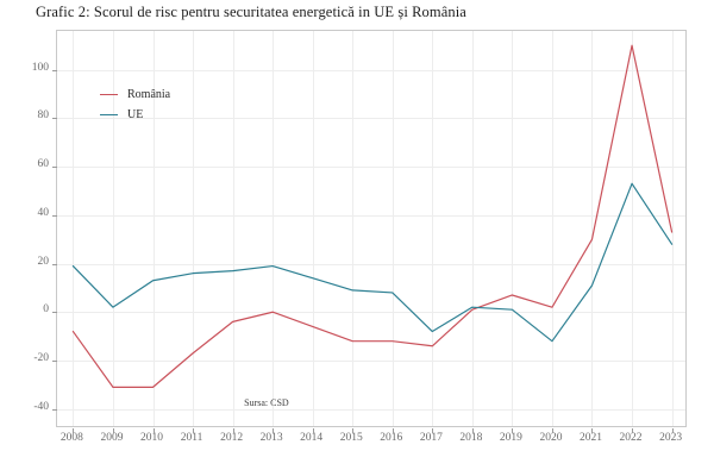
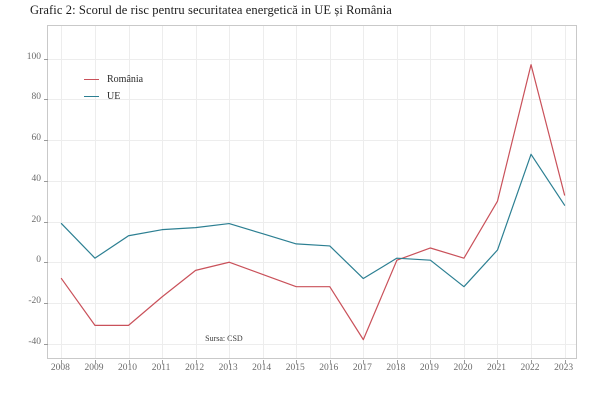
România/2017: -14 -> -38
UE/2021: 11 -> 6
România/2022: 110 -> 97
